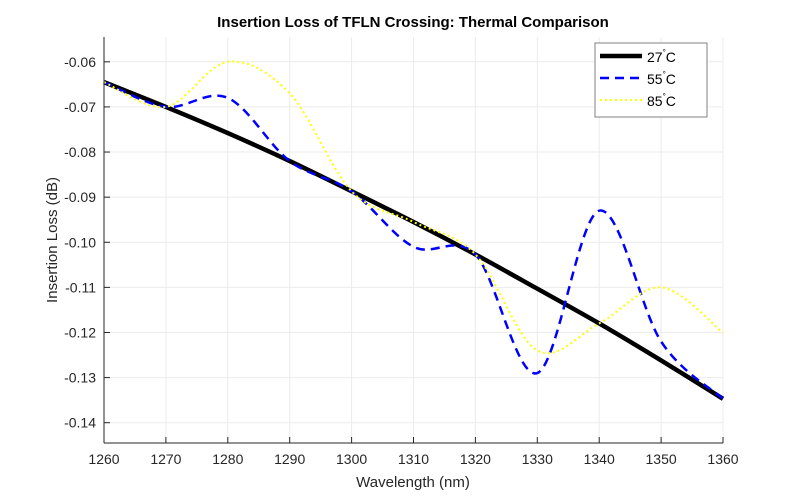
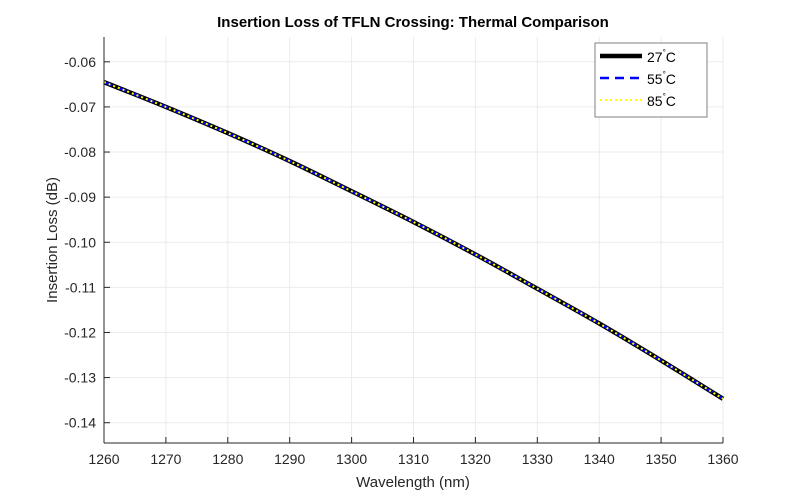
55°C/1280: -0.068 -> -0.076
85°C/1280: -0.060 -> -0.076
85°C/1290: -0.067 -> -0.082
55°C/1310: -0.101 -> -0.096
55°C/1330: -0.129 -> -0.110
85°C/1330: -0.124 -> -0.110
55°C/1340: -0.093 -> -0.118
55°C/1350: -0.122 -> -0.126
85°C/1350: -0.110 -> -0.126
85°C/1360: -0.120 -> -0.135
